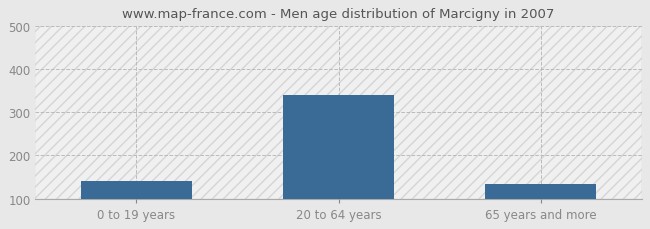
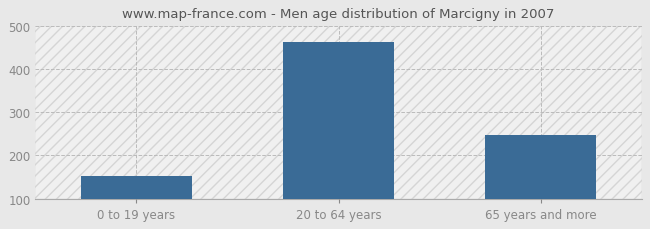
0 to 19 years: 140 -> 153
20 to 64 years: 340 -> 462
65 years and more: 135 -> 248
